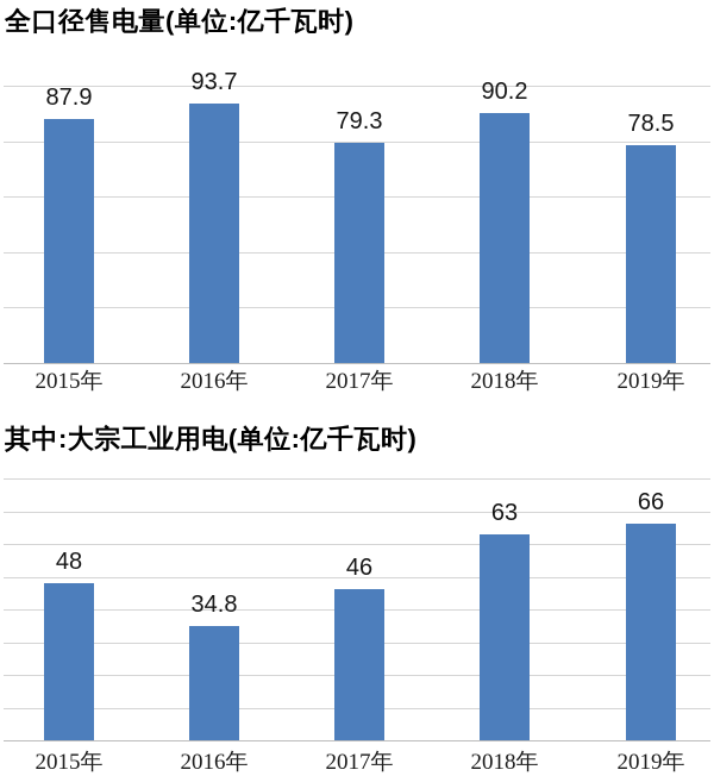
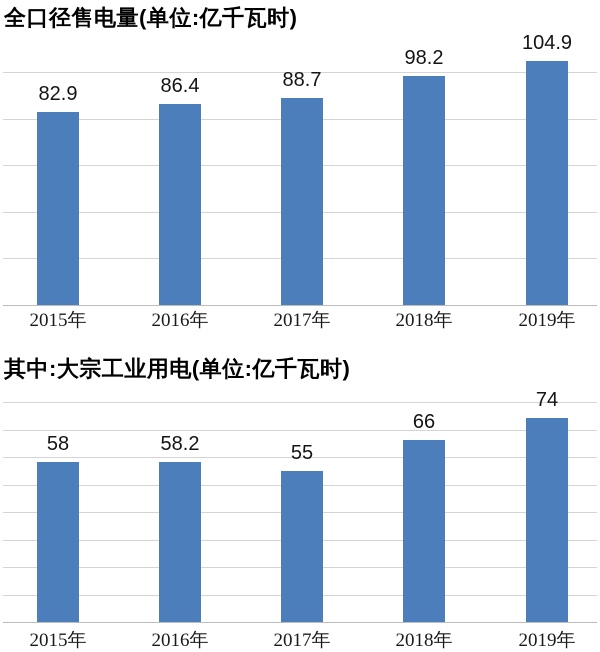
全口径售电量(单位:亿千瓦时)/2015年: 87.9 -> 82.9
全口径售电量(单位:亿千瓦时)/2016年: 93.7 -> 86.4
全口径售电量(单位:亿千瓦时)/2017年: 79.3 -> 88.7
全口径售电量(单位:亿千瓦时)/2018年: 90.2 -> 98.2
全口径售电量(单位:亿千瓦时)/2019年: 78.5 -> 104.9
其中:大宗工业用电(单位:亿千瓦时)/2015年: 48 -> 58
其中:大宗工业用电(单位:亿千瓦时)/2016年: 34.8 -> 58.2
其中:大宗工业用电(单位:亿千瓦时)/2017年: 46 -> 55
其中:大宗工业用电(单位:亿千瓦时)/2018年: 63 -> 66
其中:大宗工业用电(单位:亿千瓦时)/2019年: 66 -> 74
